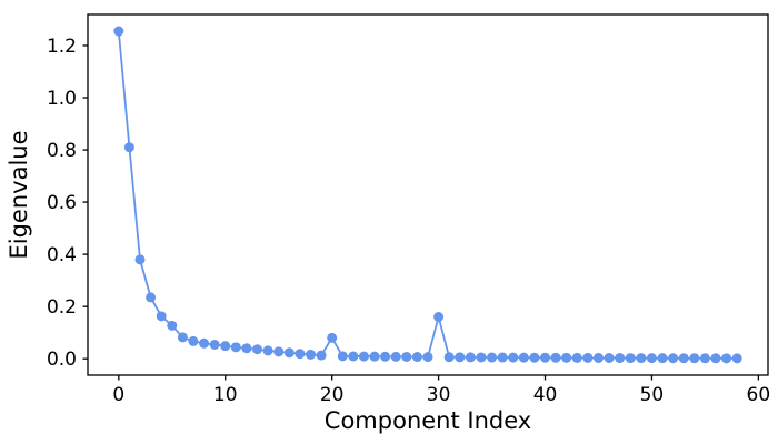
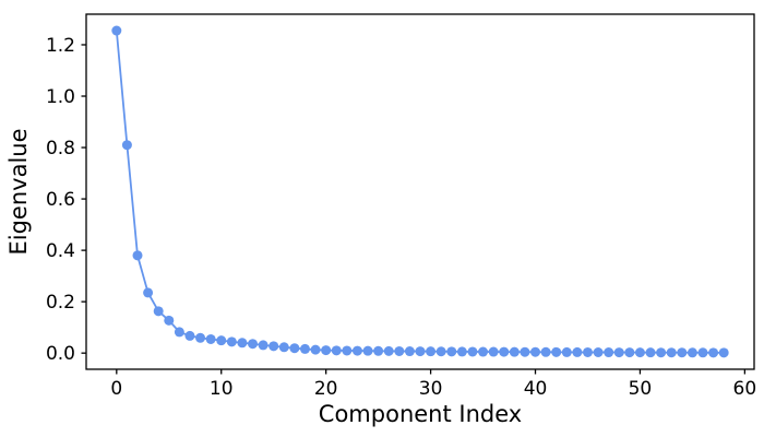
20: 0.08 -> 0.01
30: 0.16 -> 0.01
